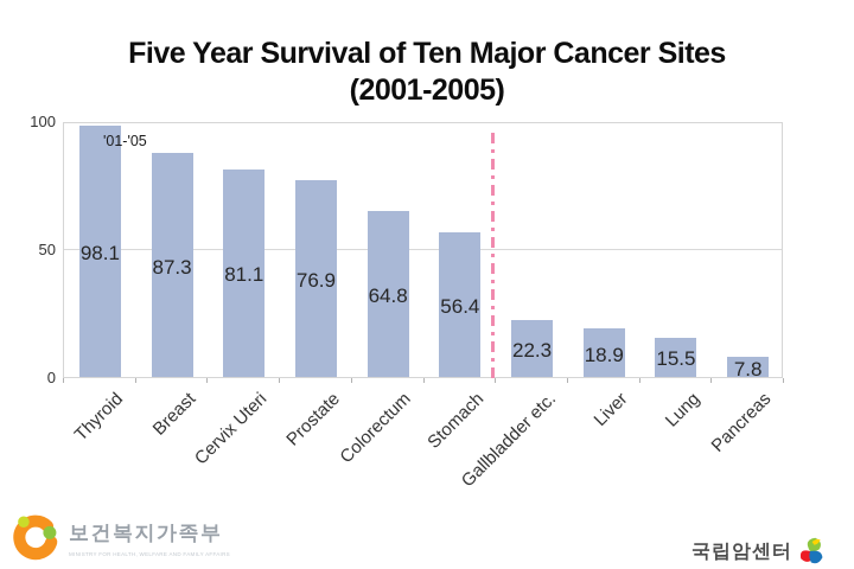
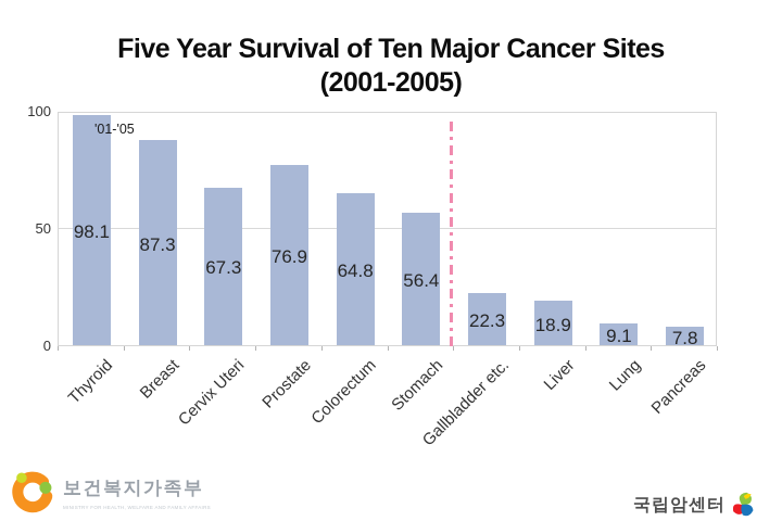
Cervix Uteri: 81.1 -> 67.3
Lung: 15.5 -> 9.1
